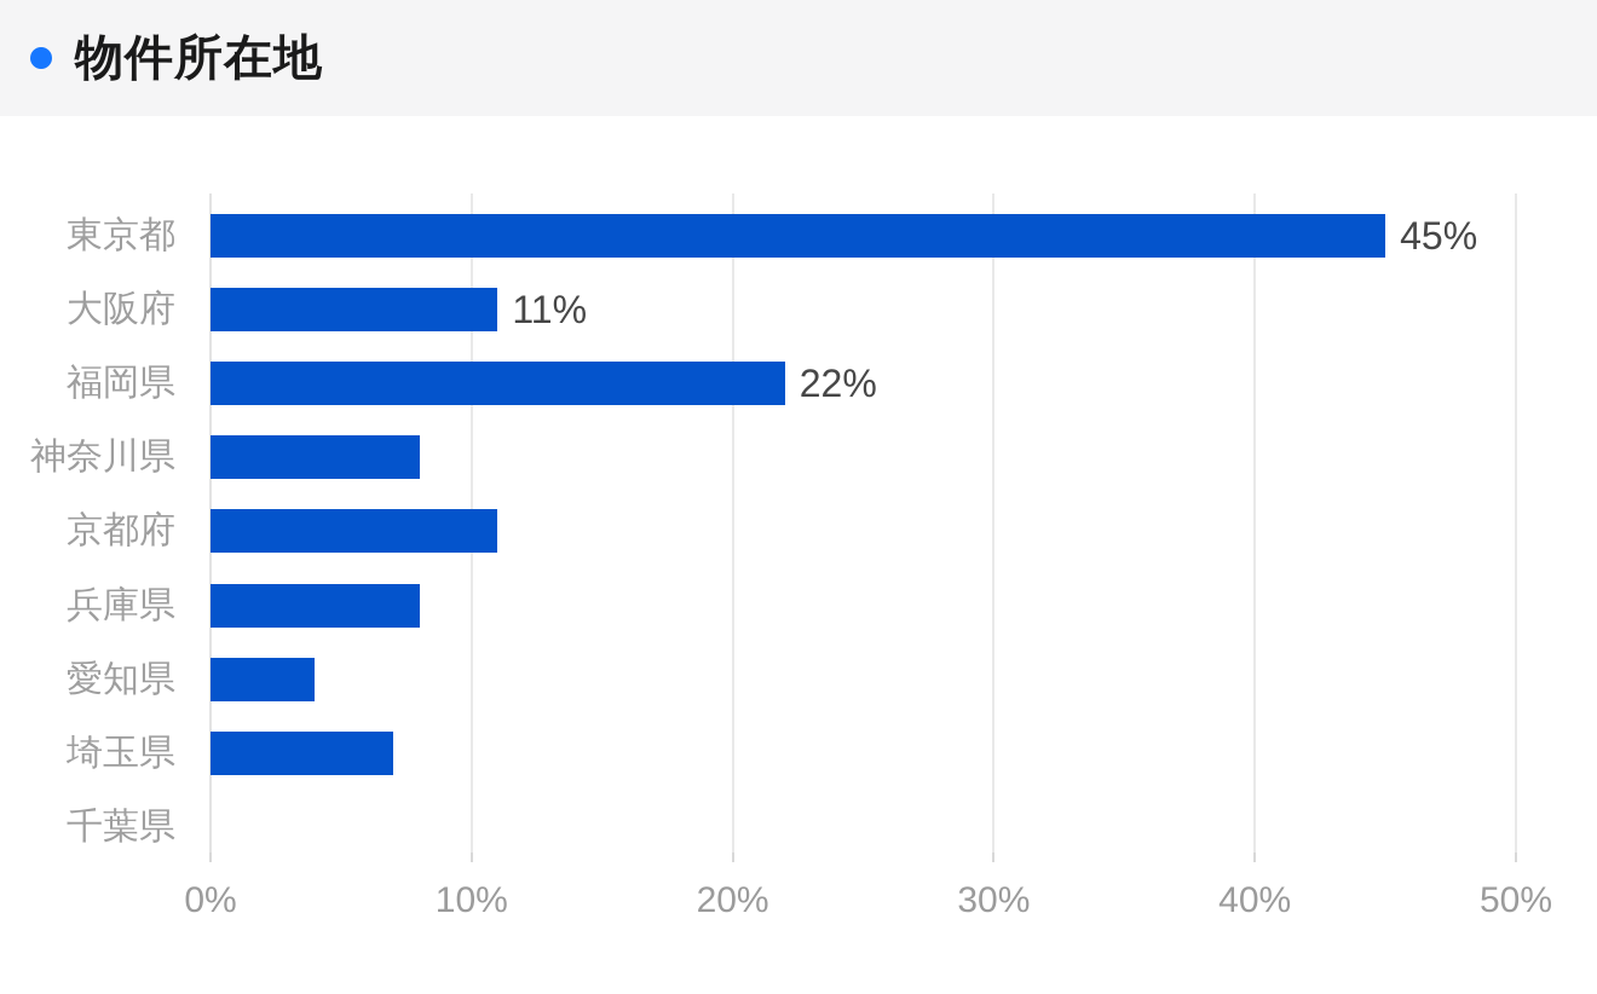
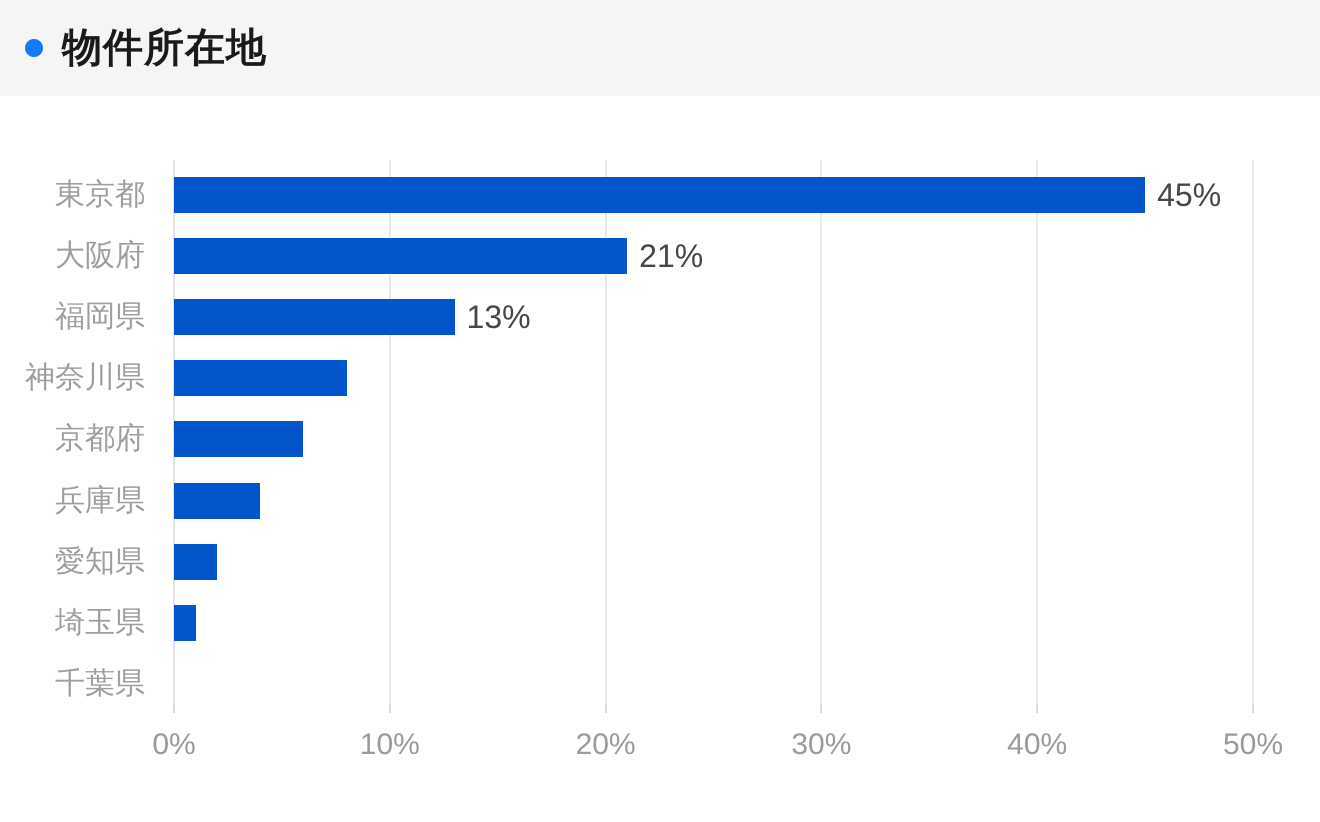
大阪府: 11% -> 21%
福岡県: 22% -> 13%
京都府: 11% -> 6%
兵庫県: 8% -> 4%
愛知県: 4% -> 2%
埼玉県: 7% -> 1%
